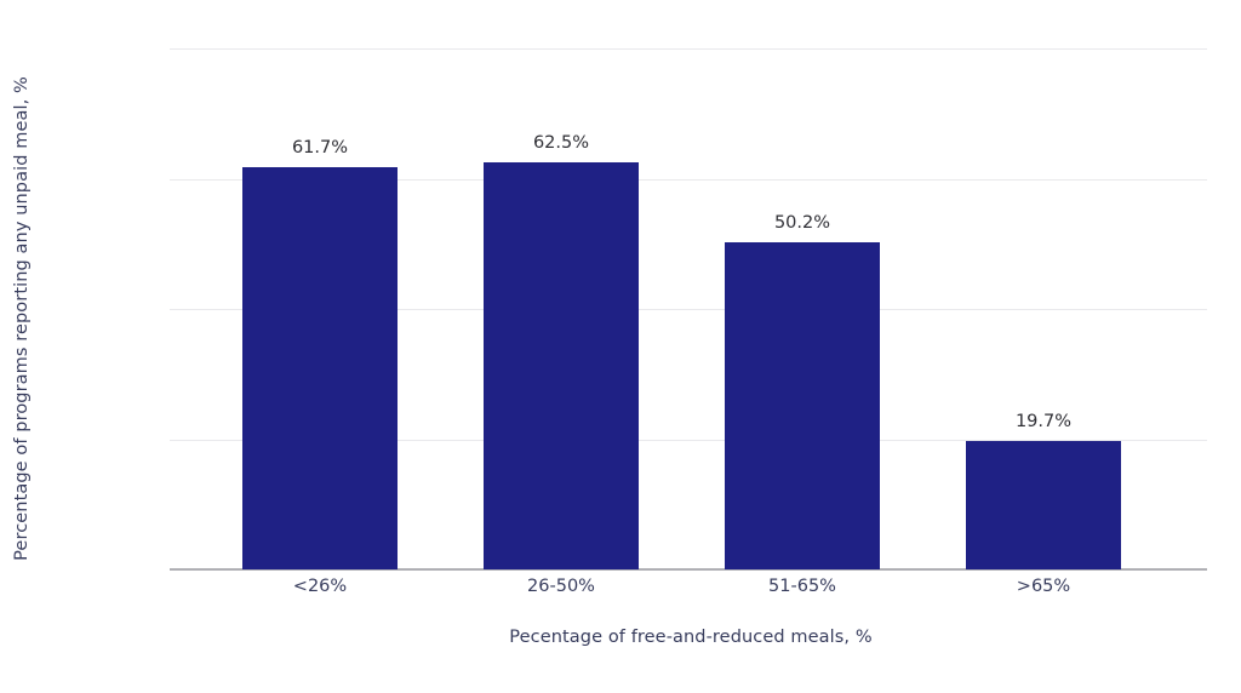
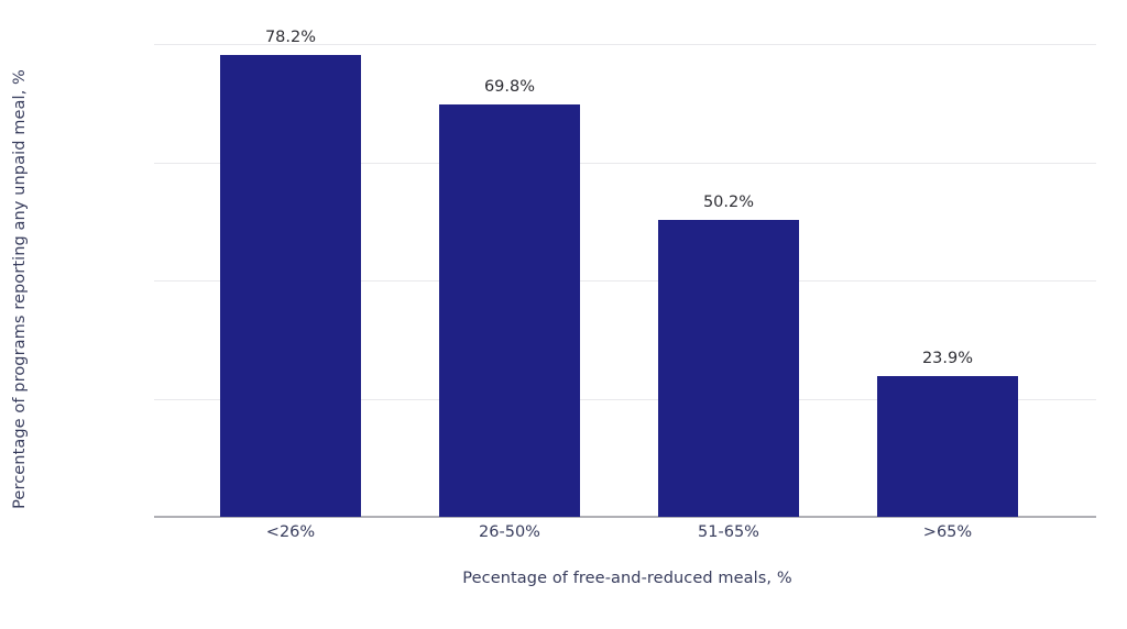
<26%: 61.7% -> 78.2%
26-50%: 62.5% -> 69.8%
>65%: 19.7% -> 23.9%
